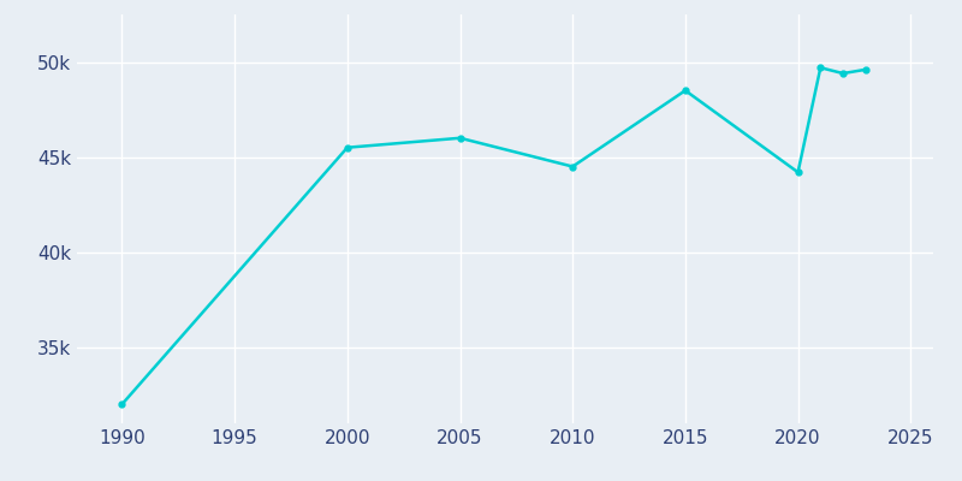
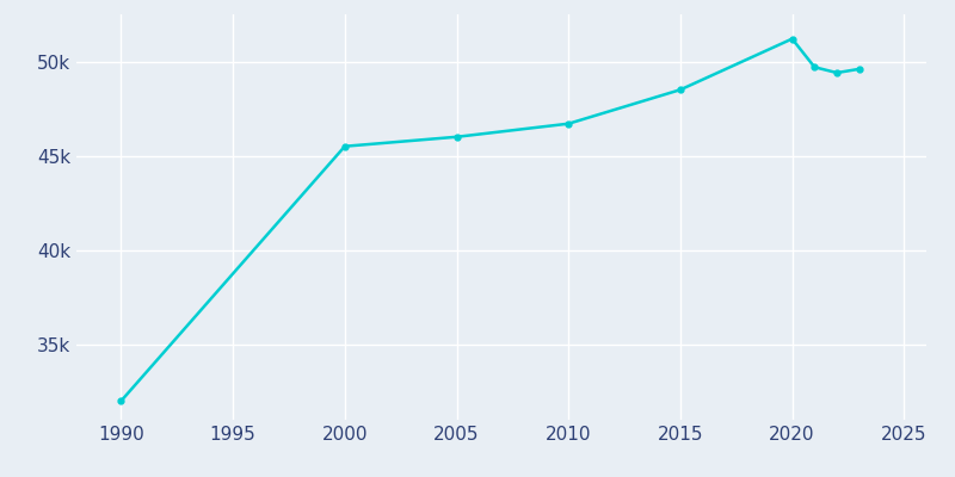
2010: 44.5k -> 46.7k
2020: 44.2k -> 51.2k
